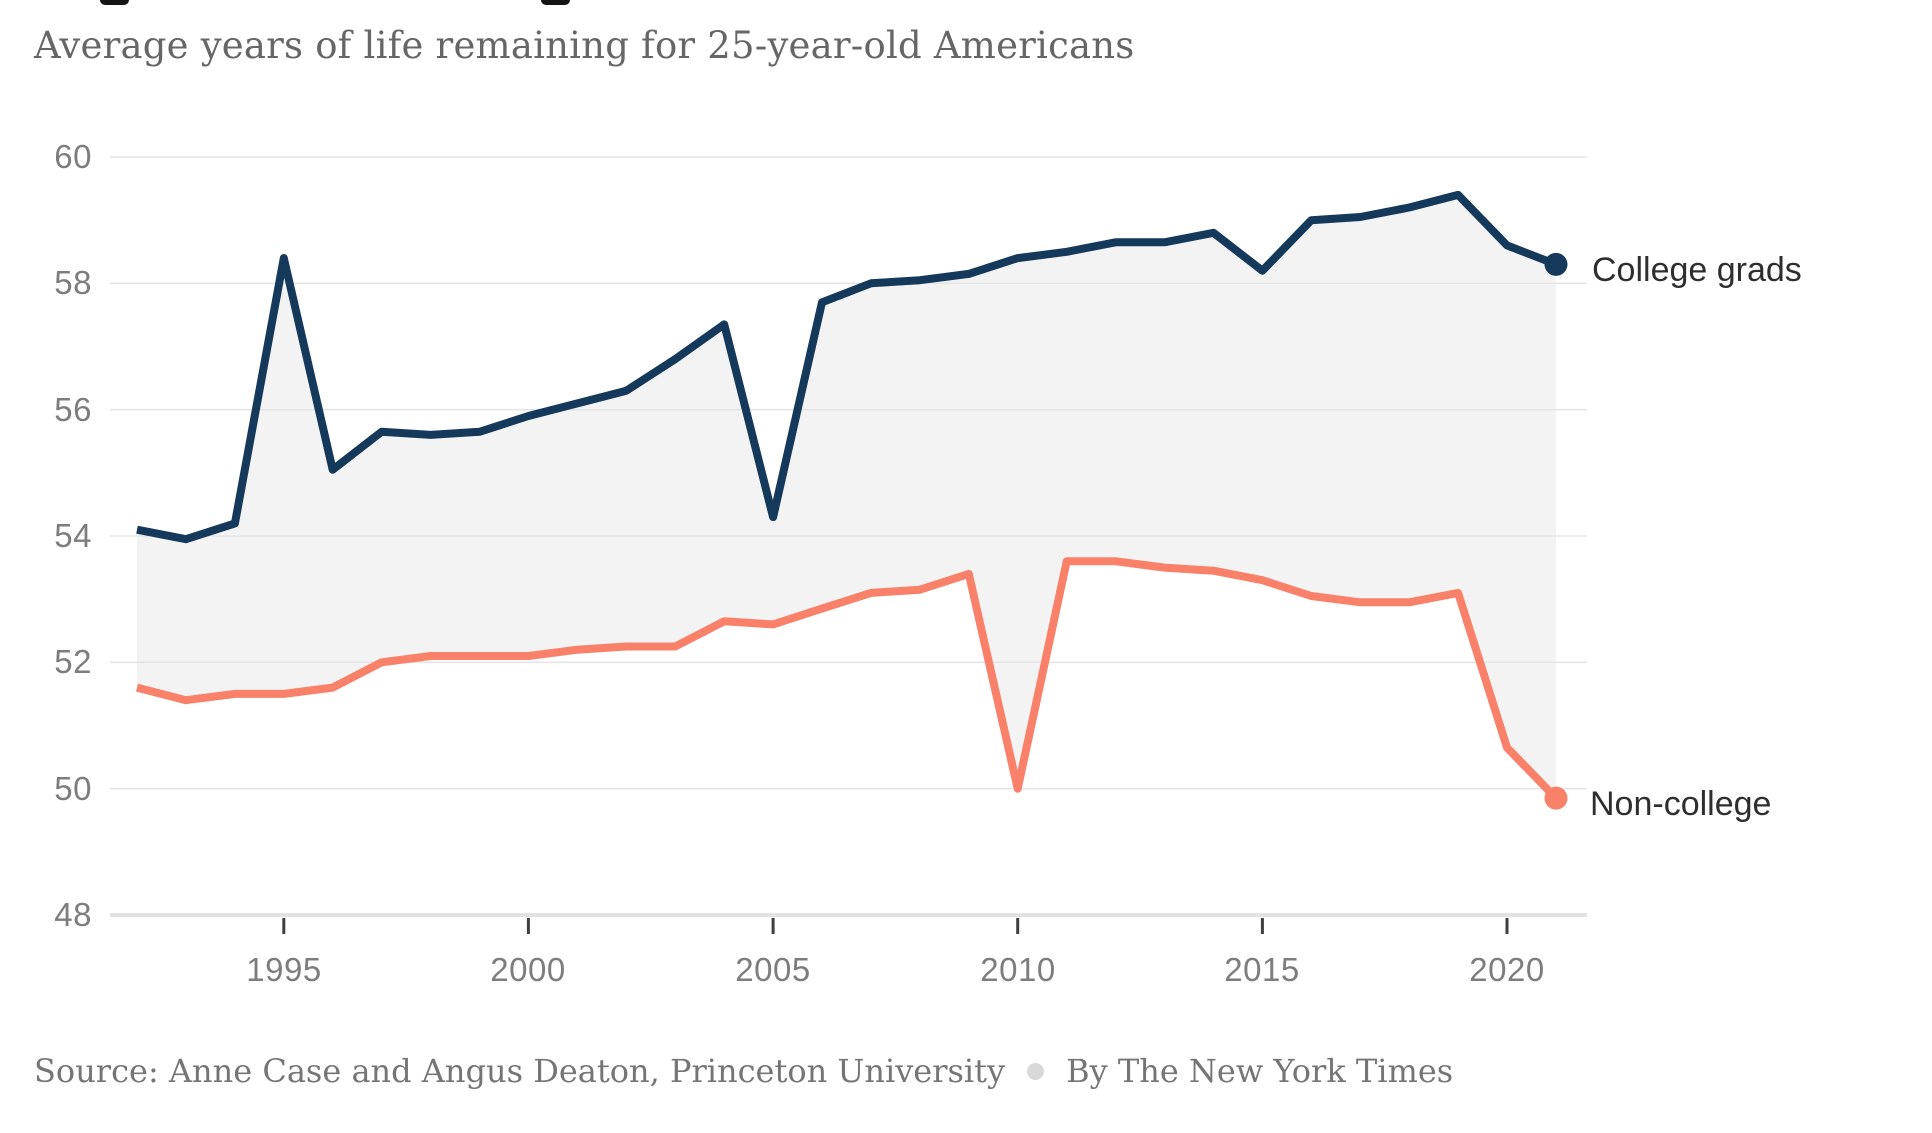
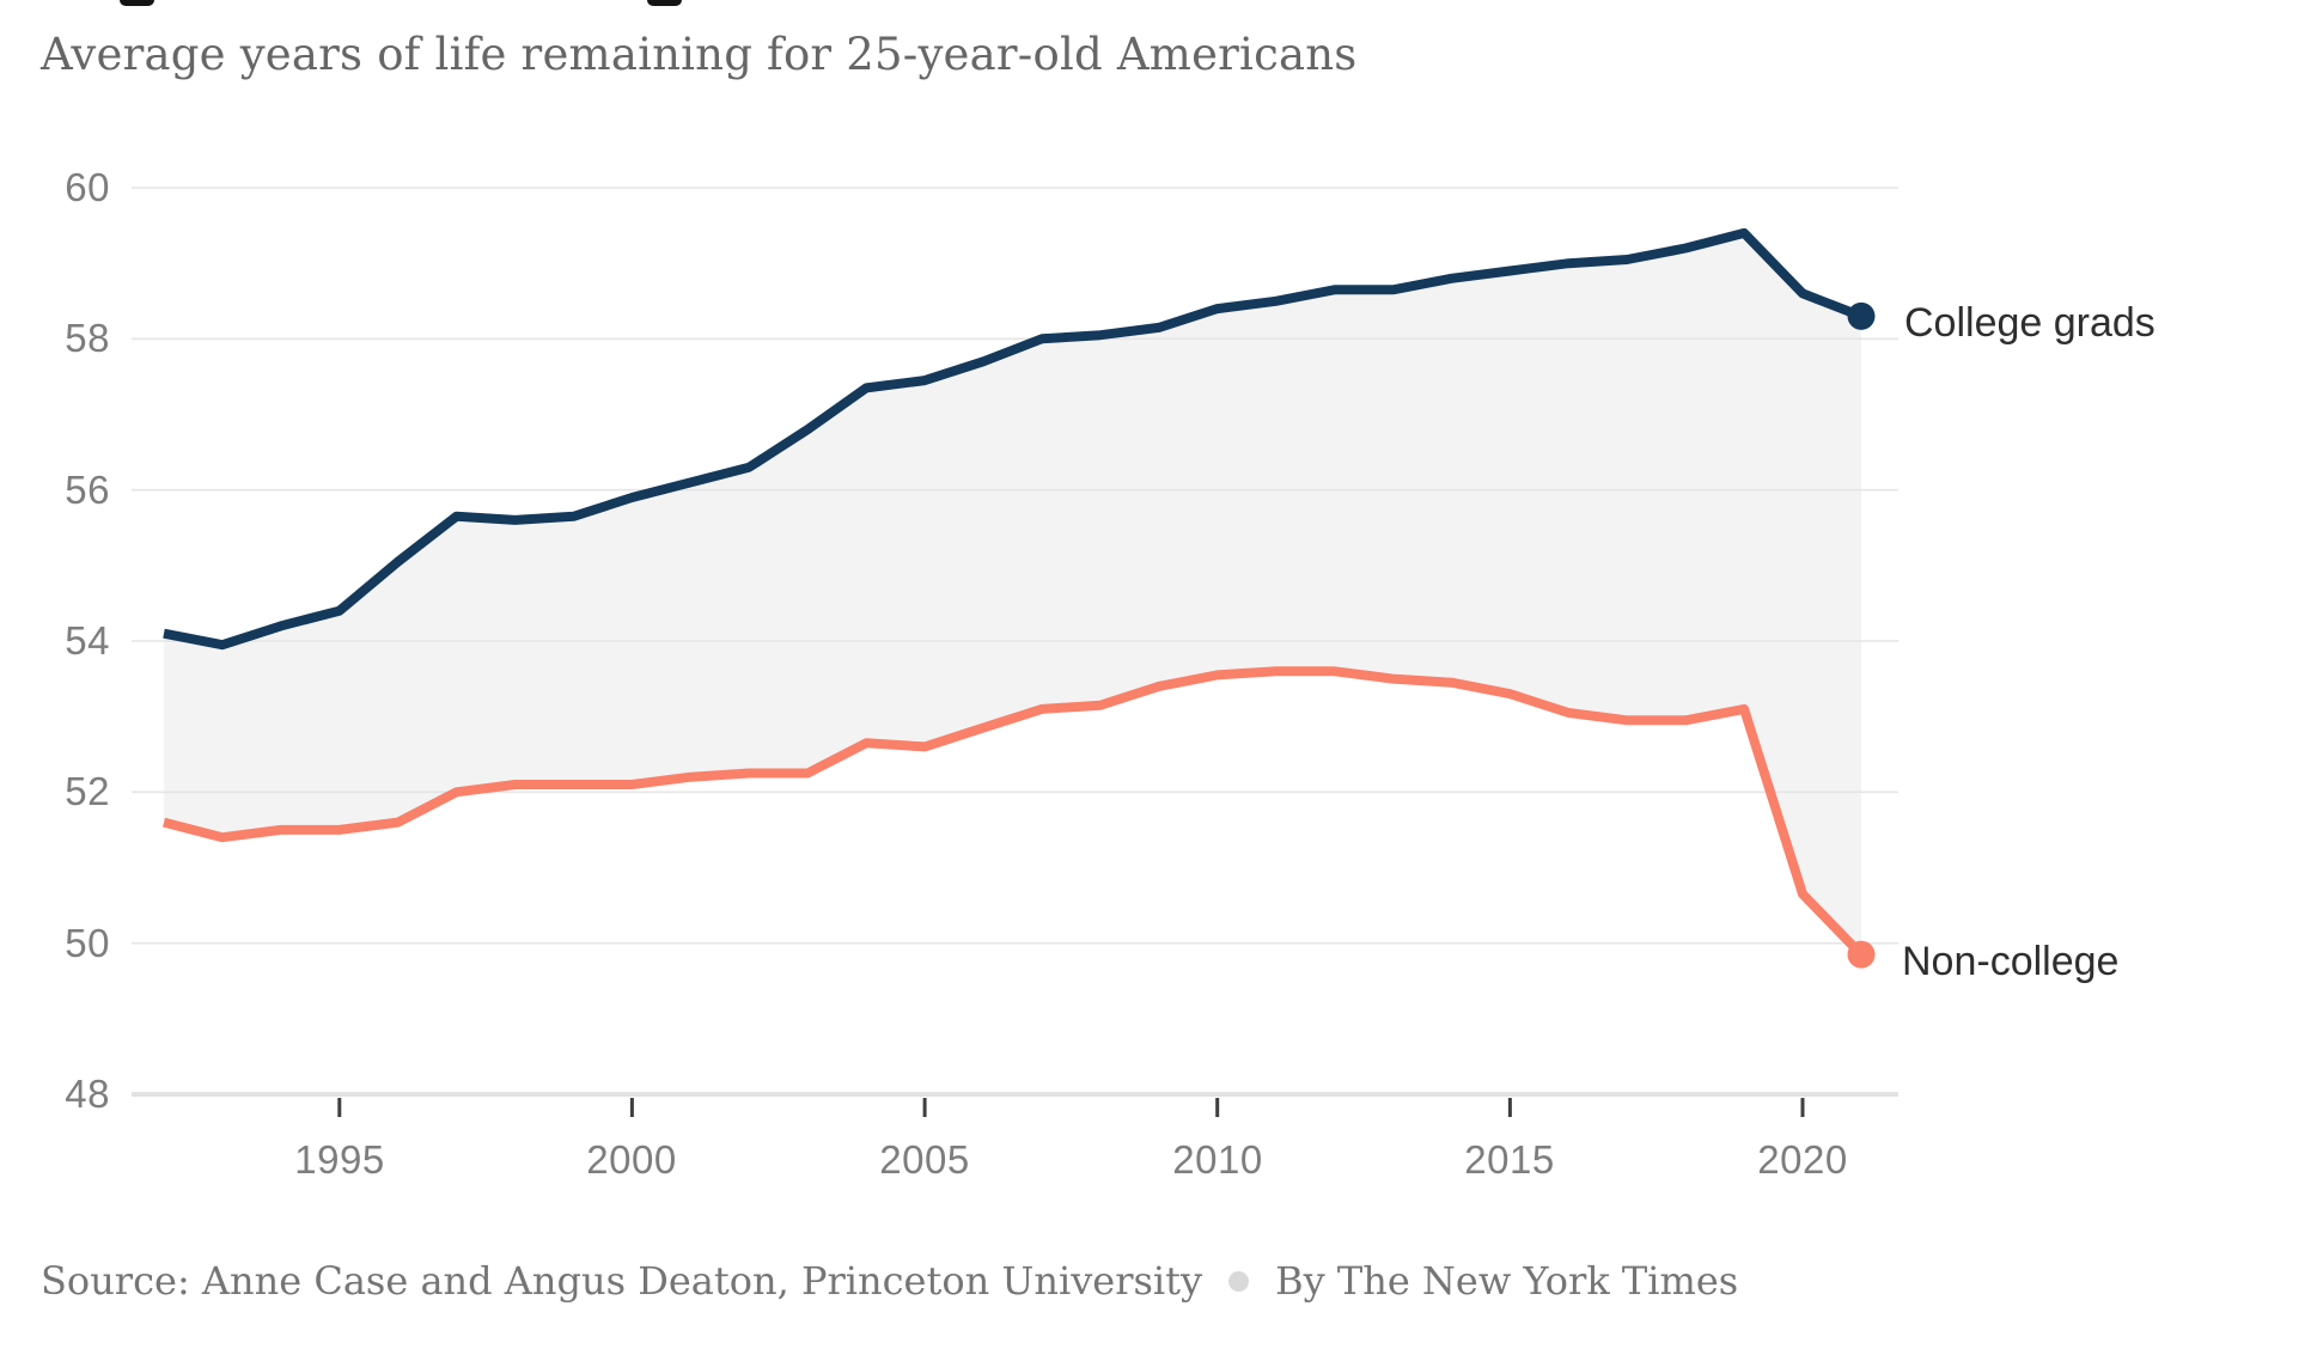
College grads/1995: 58.4 -> 54.4
College grads/2005: 54.3 -> 57.5
Non-college/2010: 50.0 -> 53.5
College grads/2015: 58.2 -> 58.9
